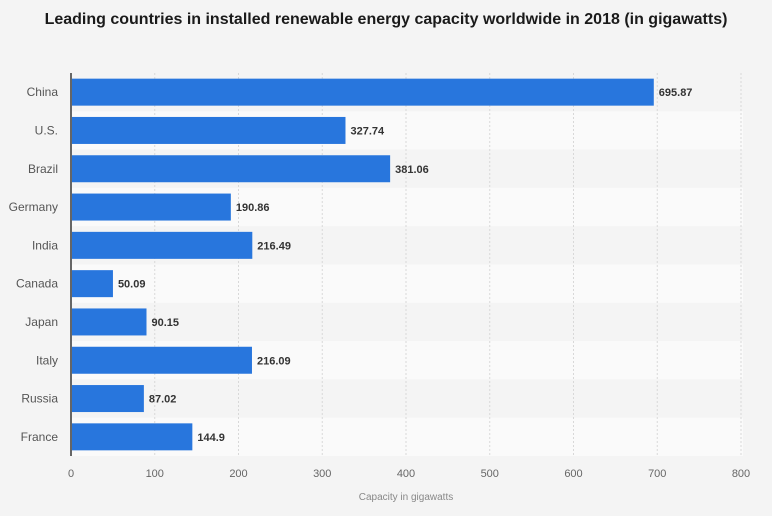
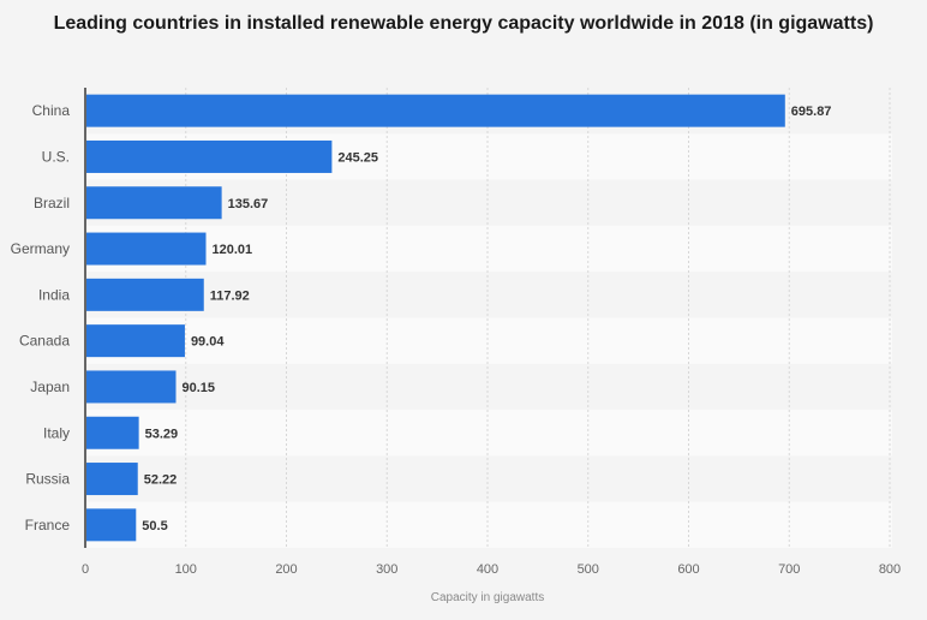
U.S.: 327.74 -> 245.25
Brazil: 381.06 -> 135.67
Germany: 190.86 -> 120.01
India: 216.49 -> 117.92
Canada: 50.09 -> 99.04
Italy: 216.09 -> 53.29
Russia: 87.02 -> 52.22
France: 144.9 -> 50.5
